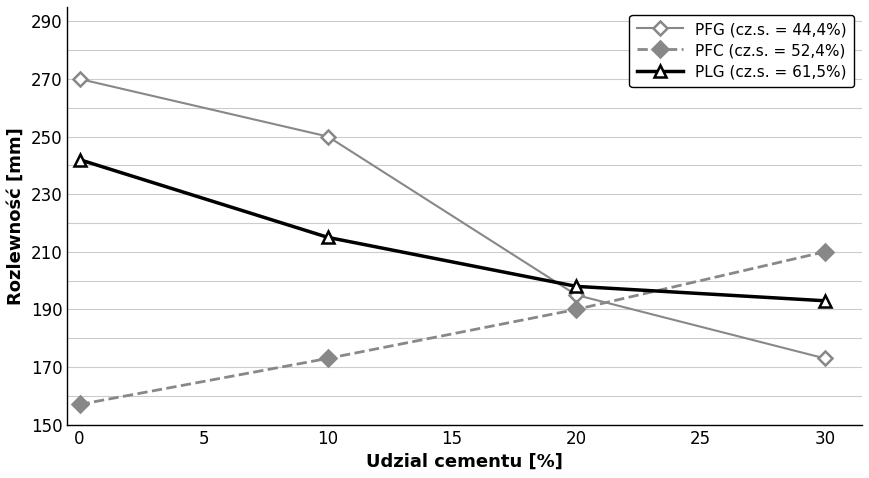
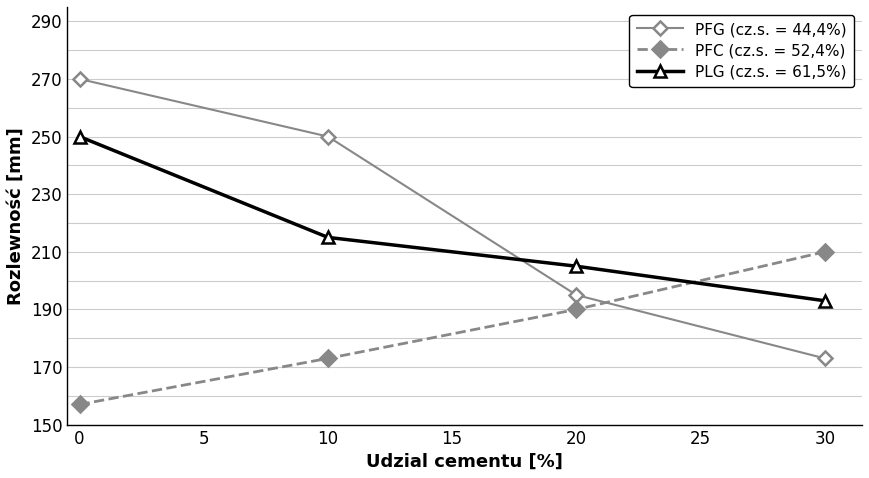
PLG (cz.s. = 61,5%)/0: 242 -> 250
PLG (cz.s. = 61,5%)/20: 198 -> 205
